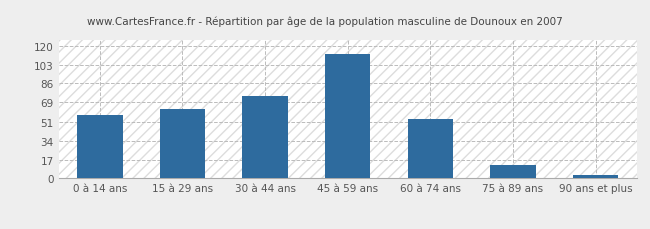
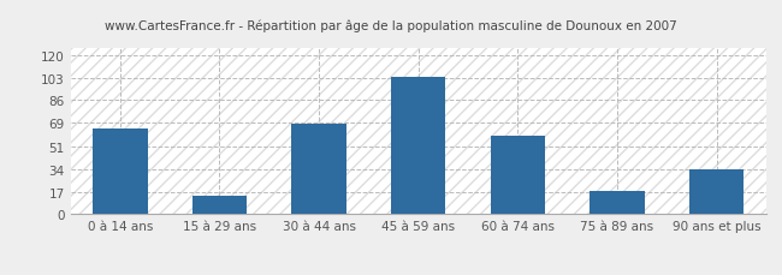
0 à 14 ans: 57 -> 65
15 à 29 ans: 63 -> 14
30 à 44 ans: 75 -> 68
45 à 59 ans: 113 -> 104
60 à 74 ans: 54 -> 59
75 à 89 ans: 12 -> 18
90 ans et plus: 3 -> 34
